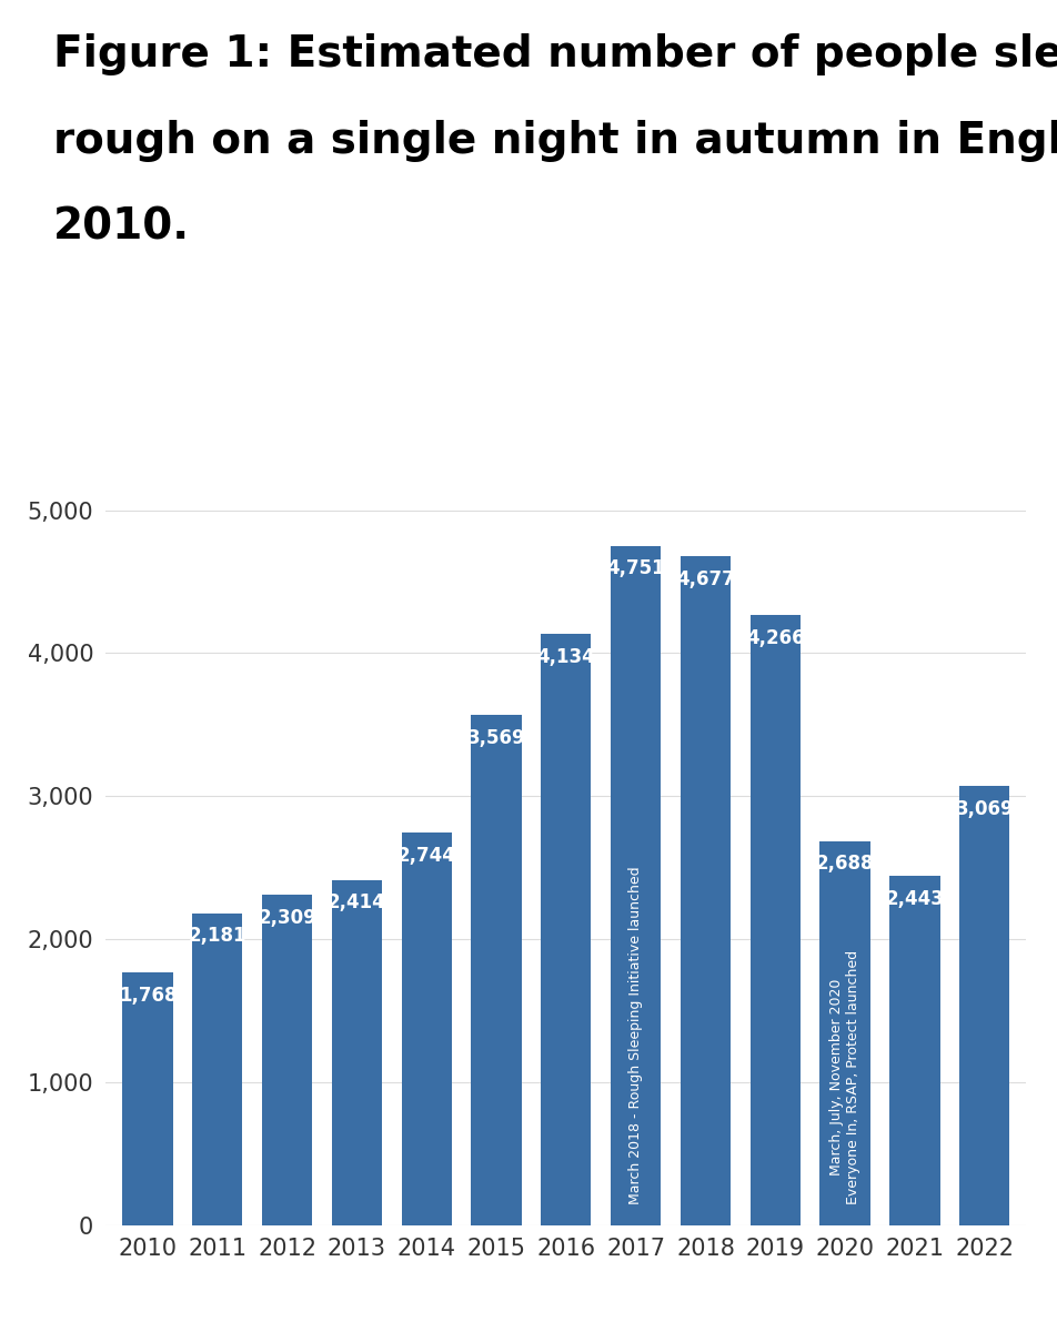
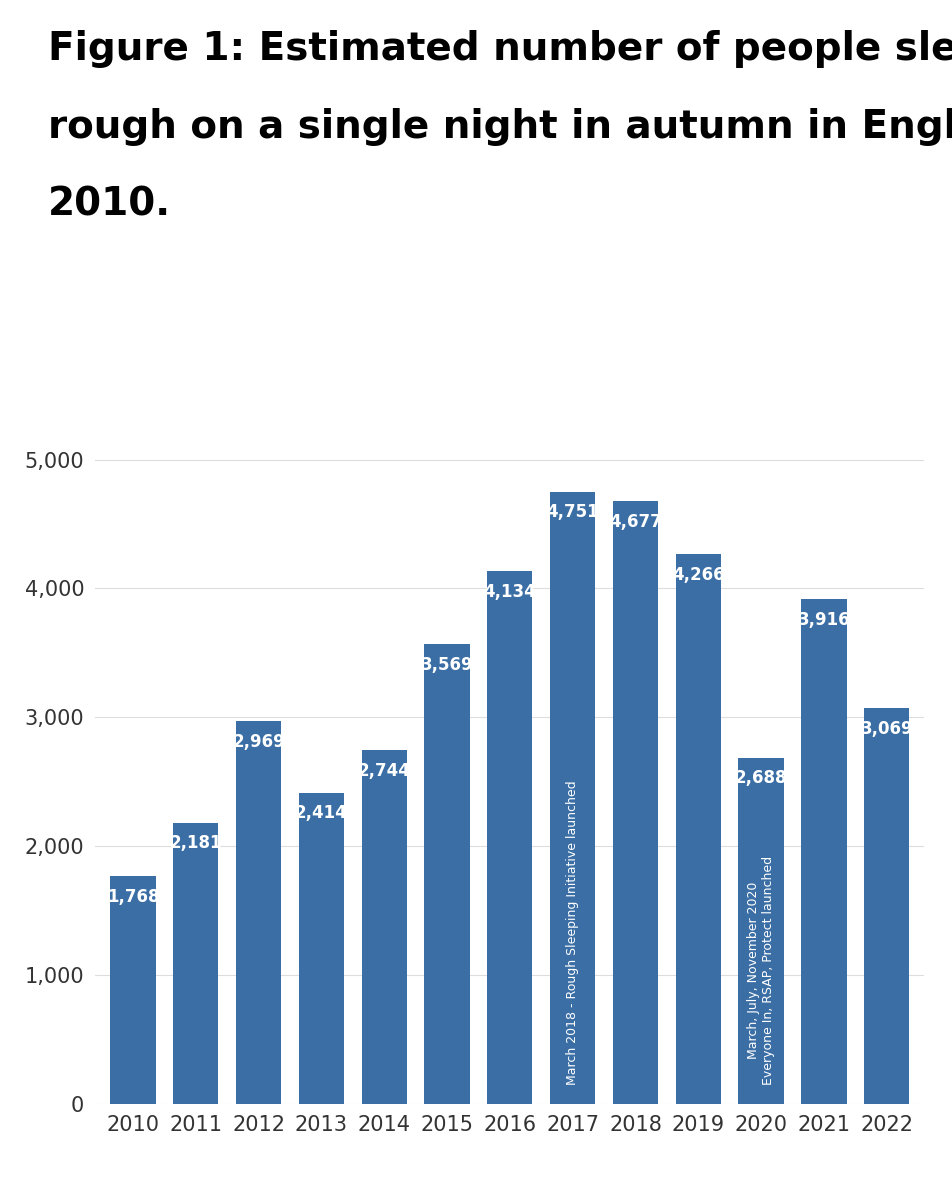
2012: 2,309 -> 2,969
2021: 2,443 -> 3,916
